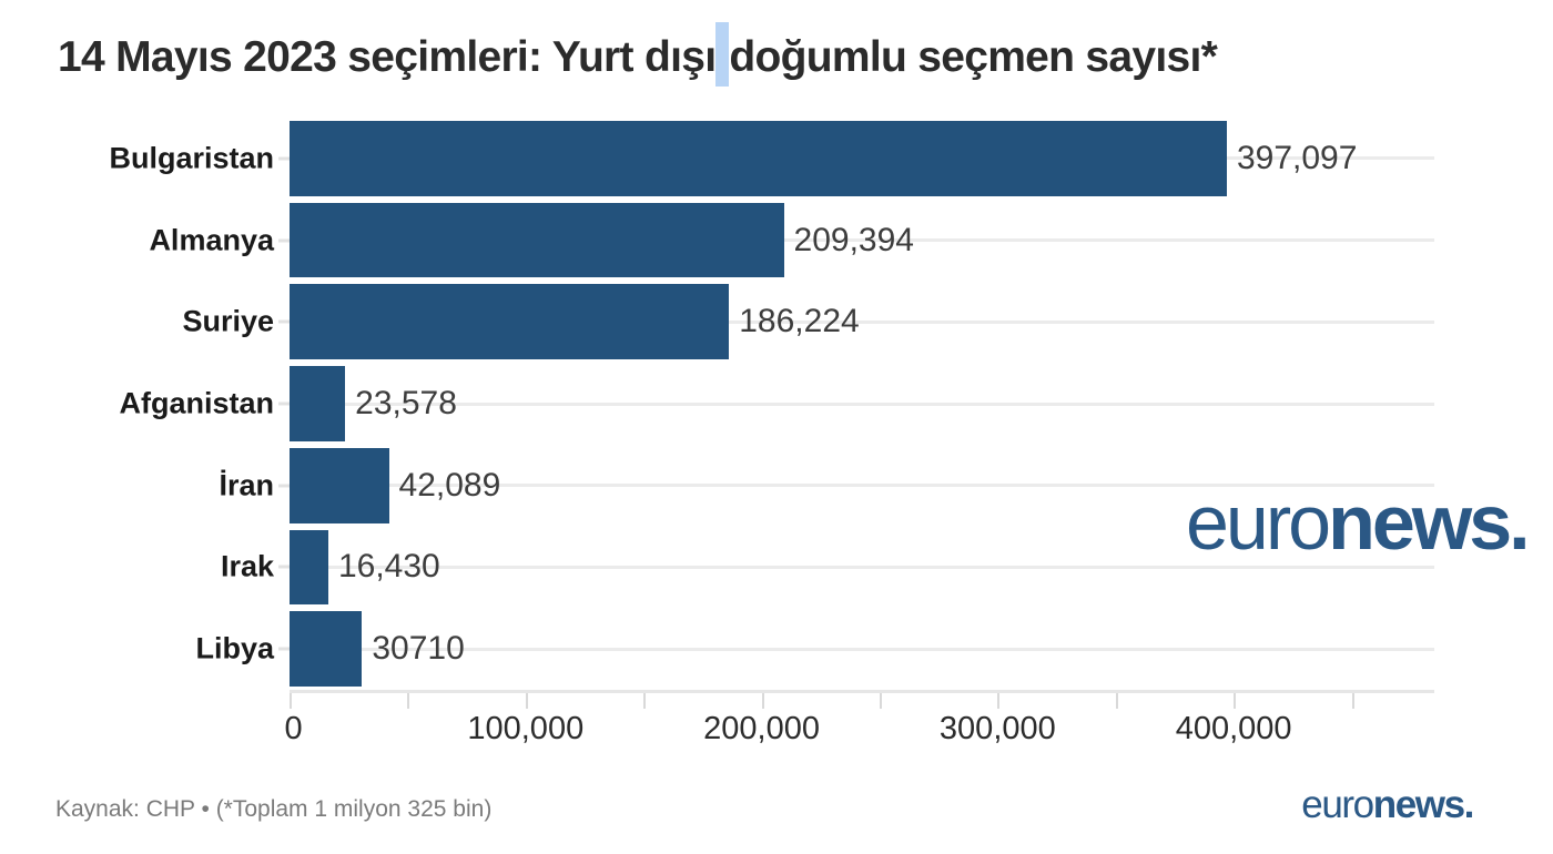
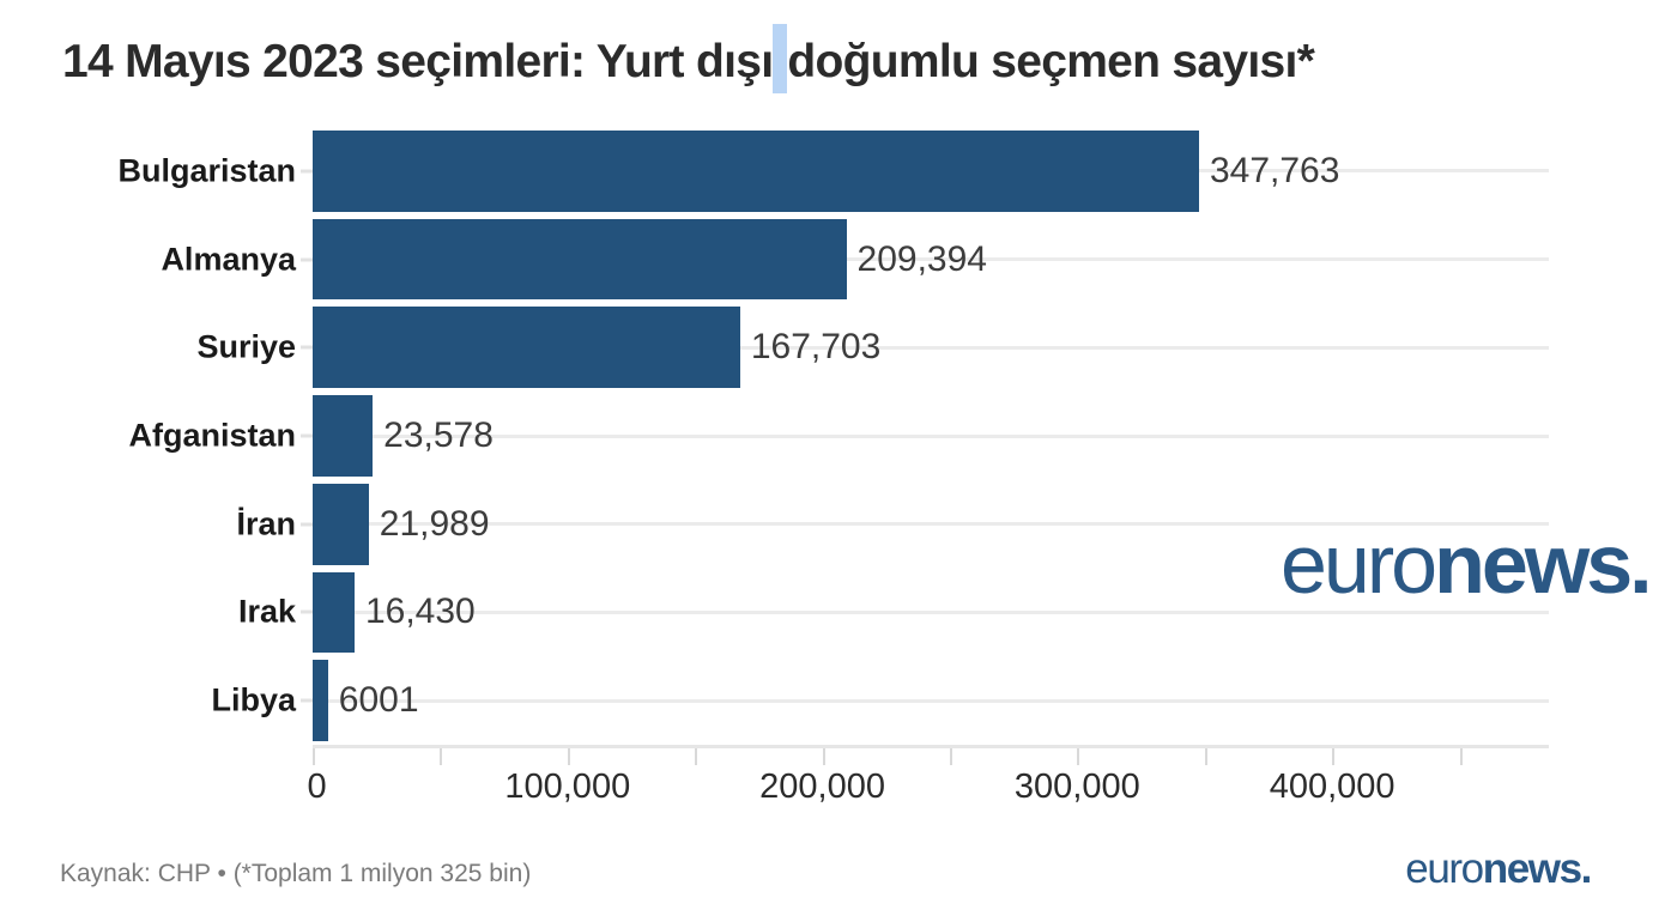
Bulgaristan: 397,097 -> 347,763
Suriye: 186,224 -> 167,703
İran: 42,089 -> 21,989
Libya: 30710 -> 6001
